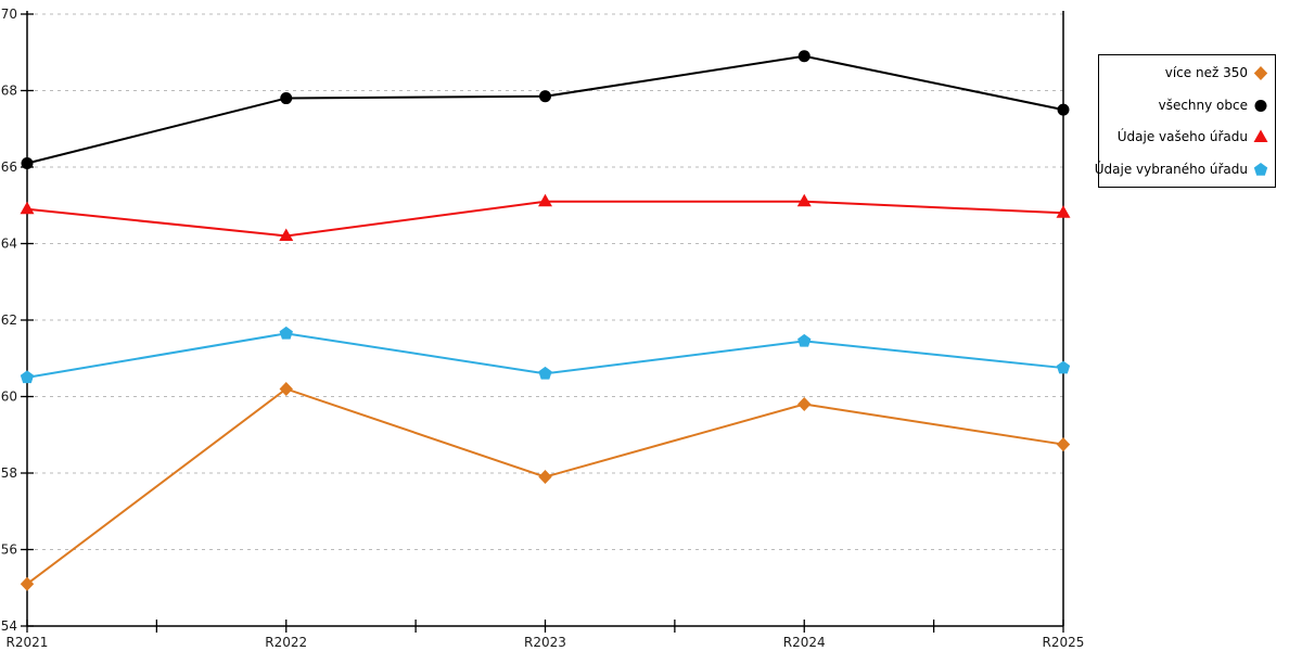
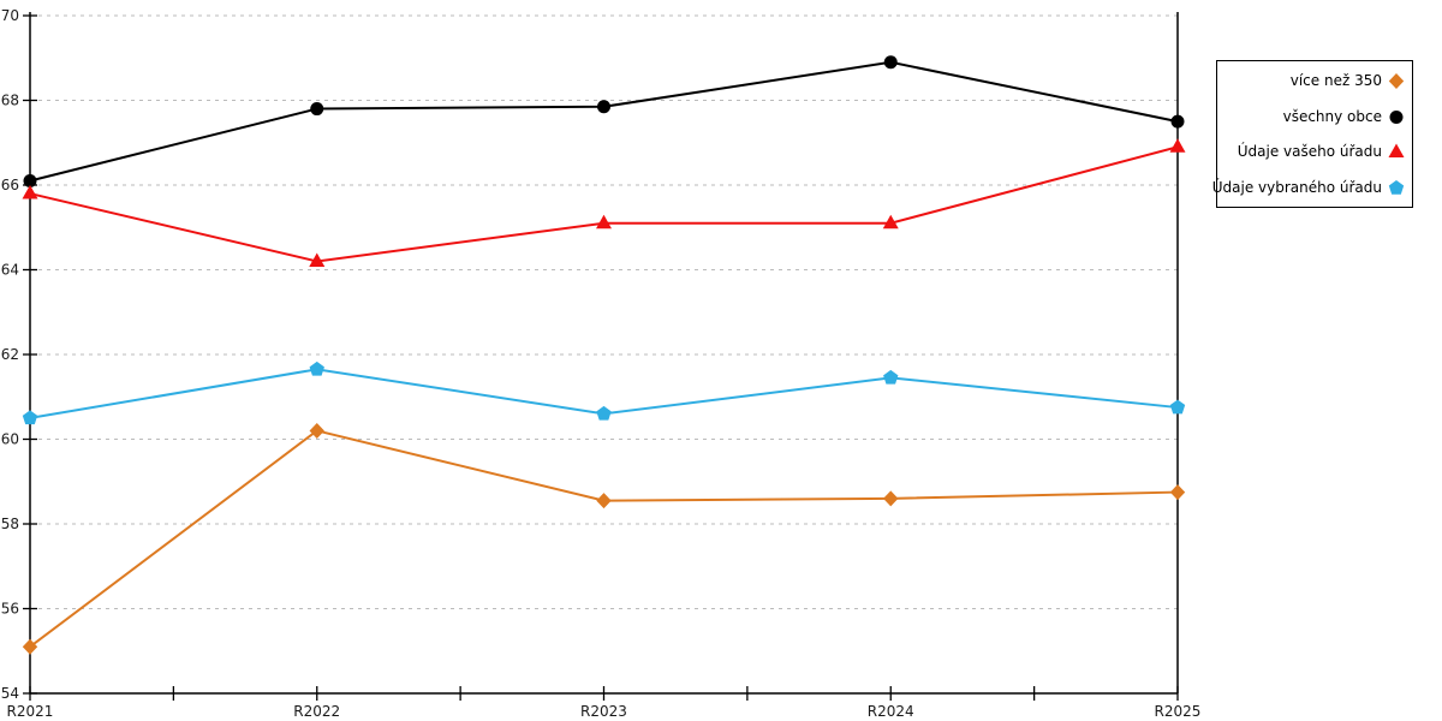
Údaje vašeho úřadu/R2021: 64.9 -> 65.8
více než 350/R2023: 57.9 -> 58.5
více než 350/R2024: 59.8 -> 58.6
Údaje vašeho úřadu/R2025: 64.8 -> 66.9
